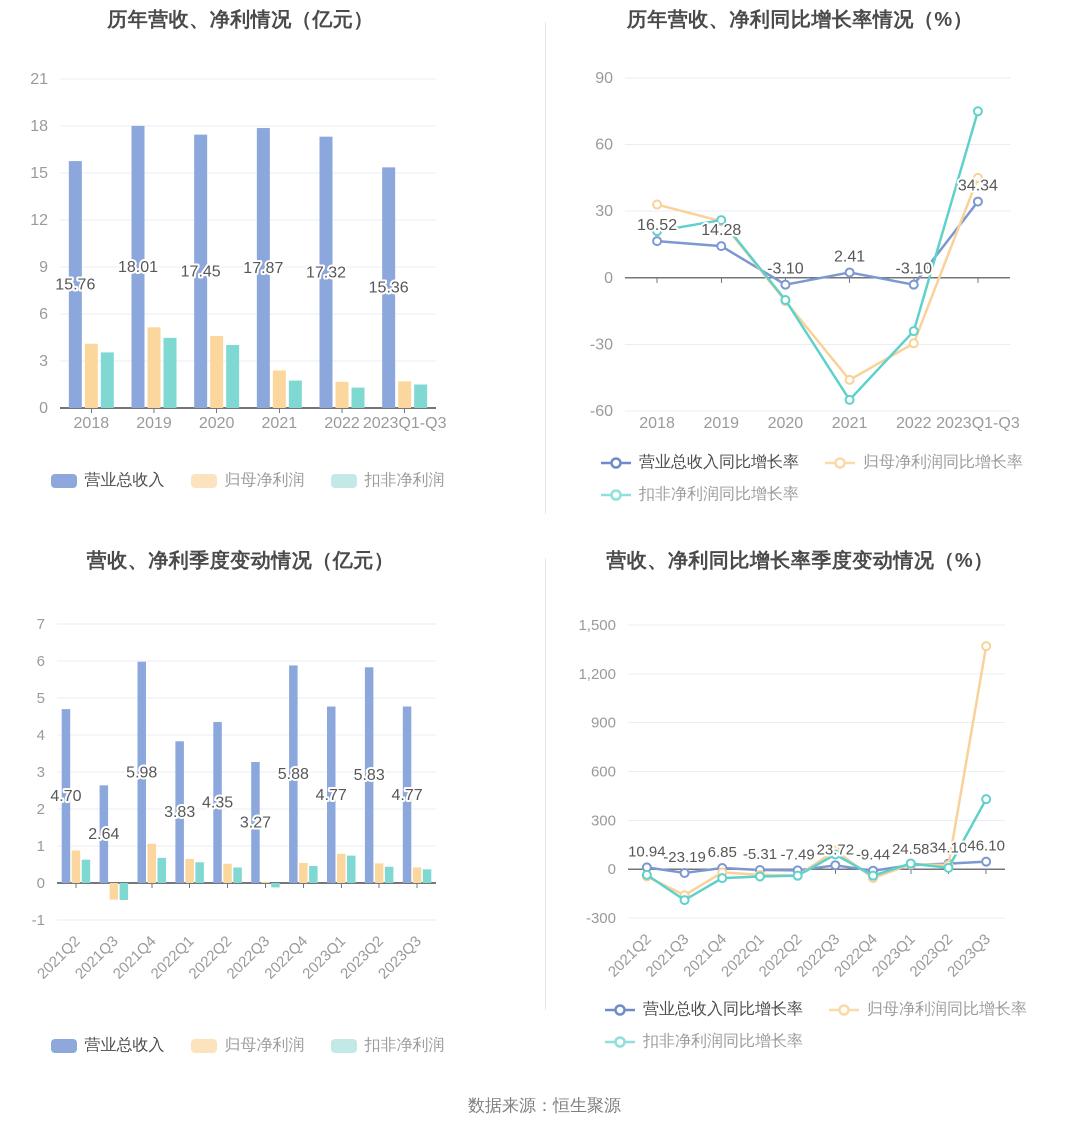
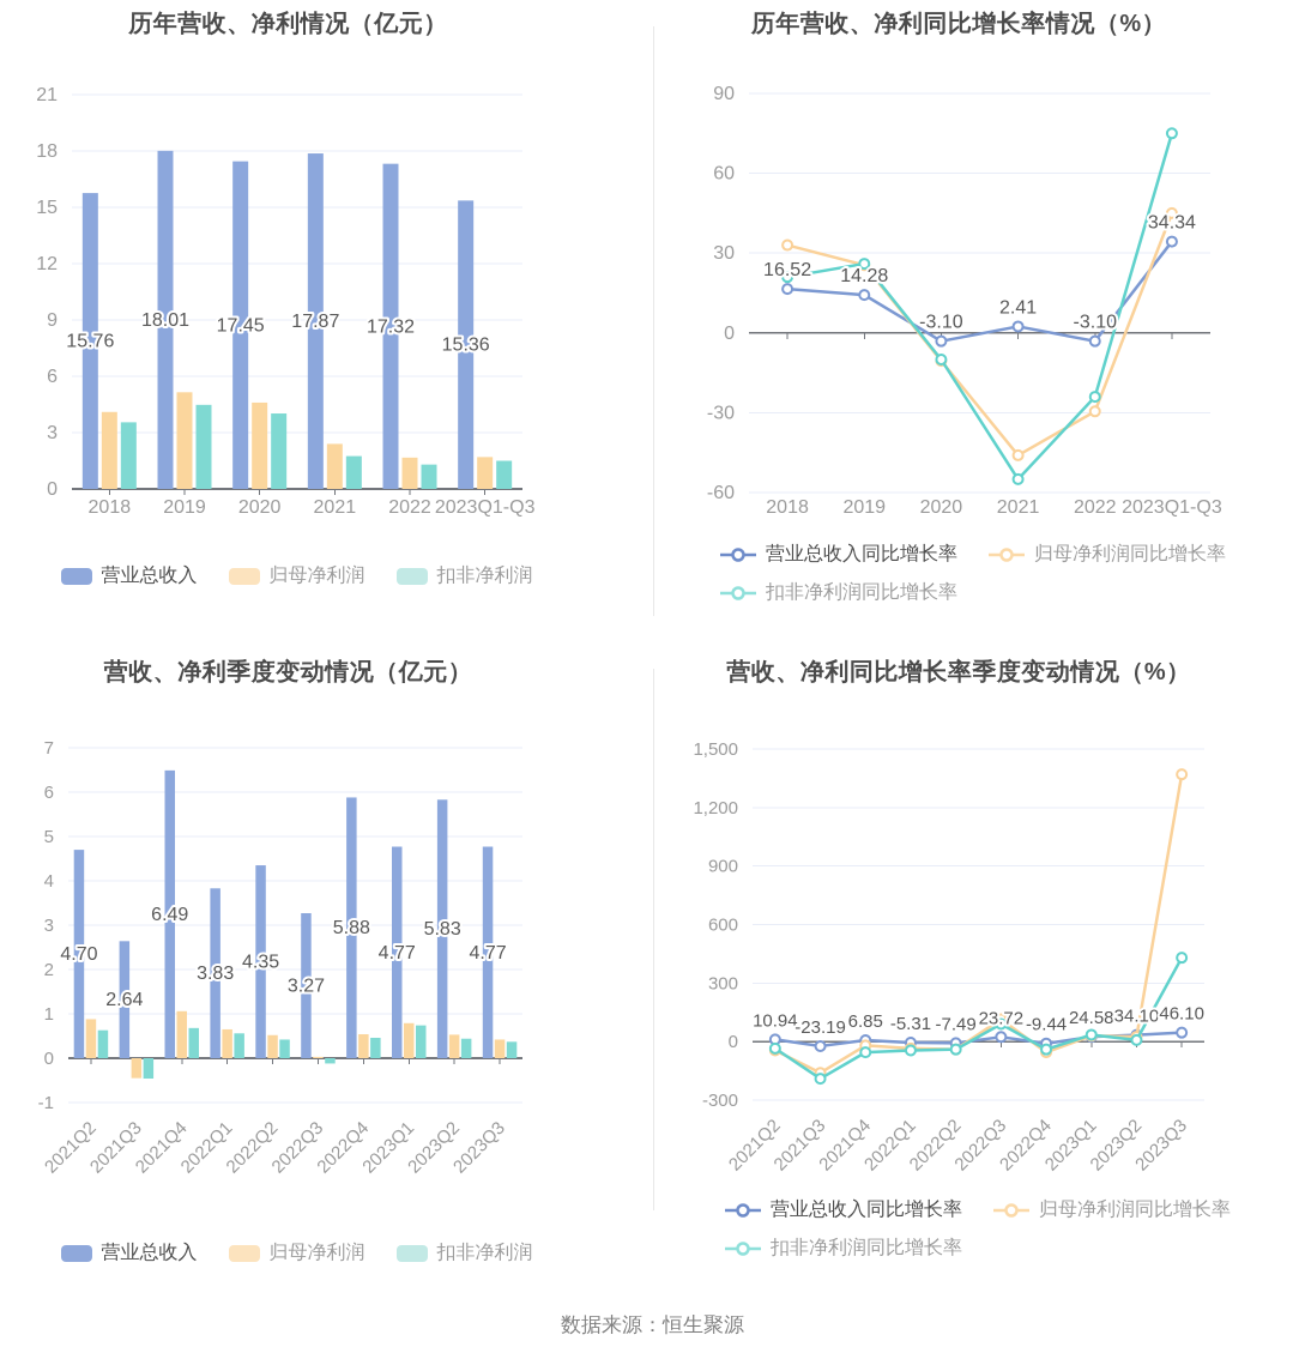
营收、净利季度变动情况（亿元）/营业总收入/2021Q4: 5.98 -> 6.49
